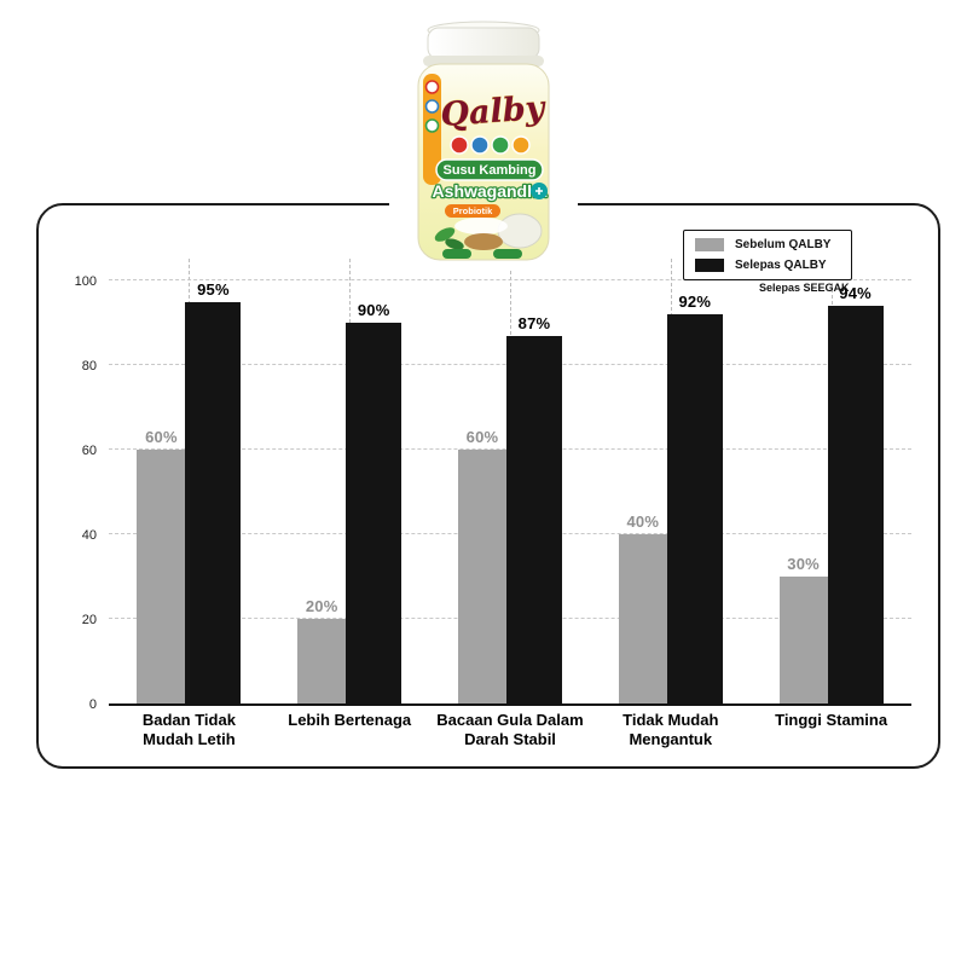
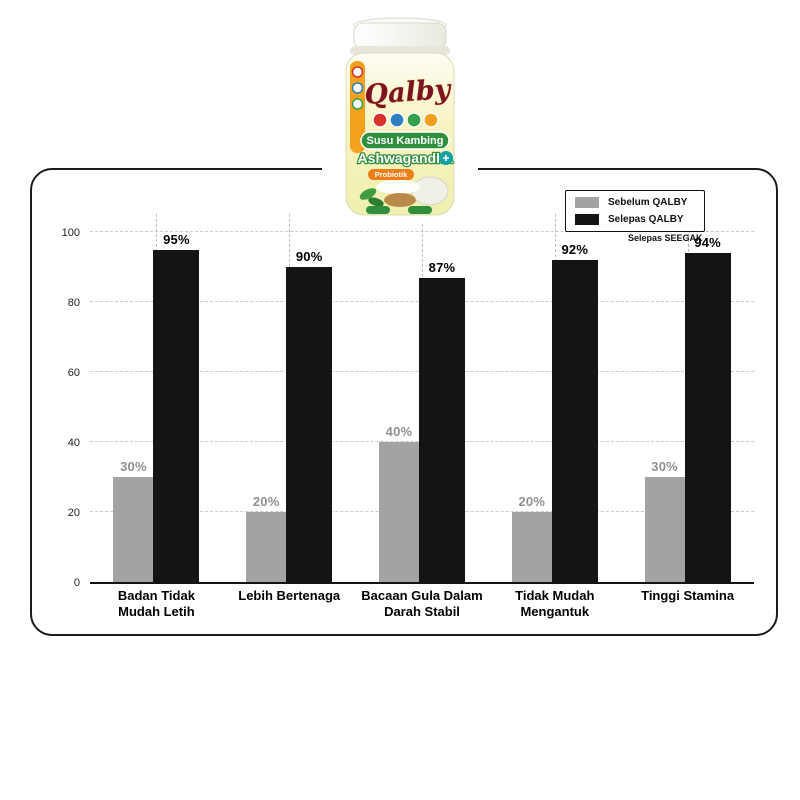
Sebelum QALBY/Badan Tidak Mudah Letih: 60% -> 30%
Sebelum QALBY/Bacaan Gula Dalam Darah Stabil: 60% -> 40%
Sebelum QALBY/Tidak Mudah Mengantuk: 40% -> 20%
